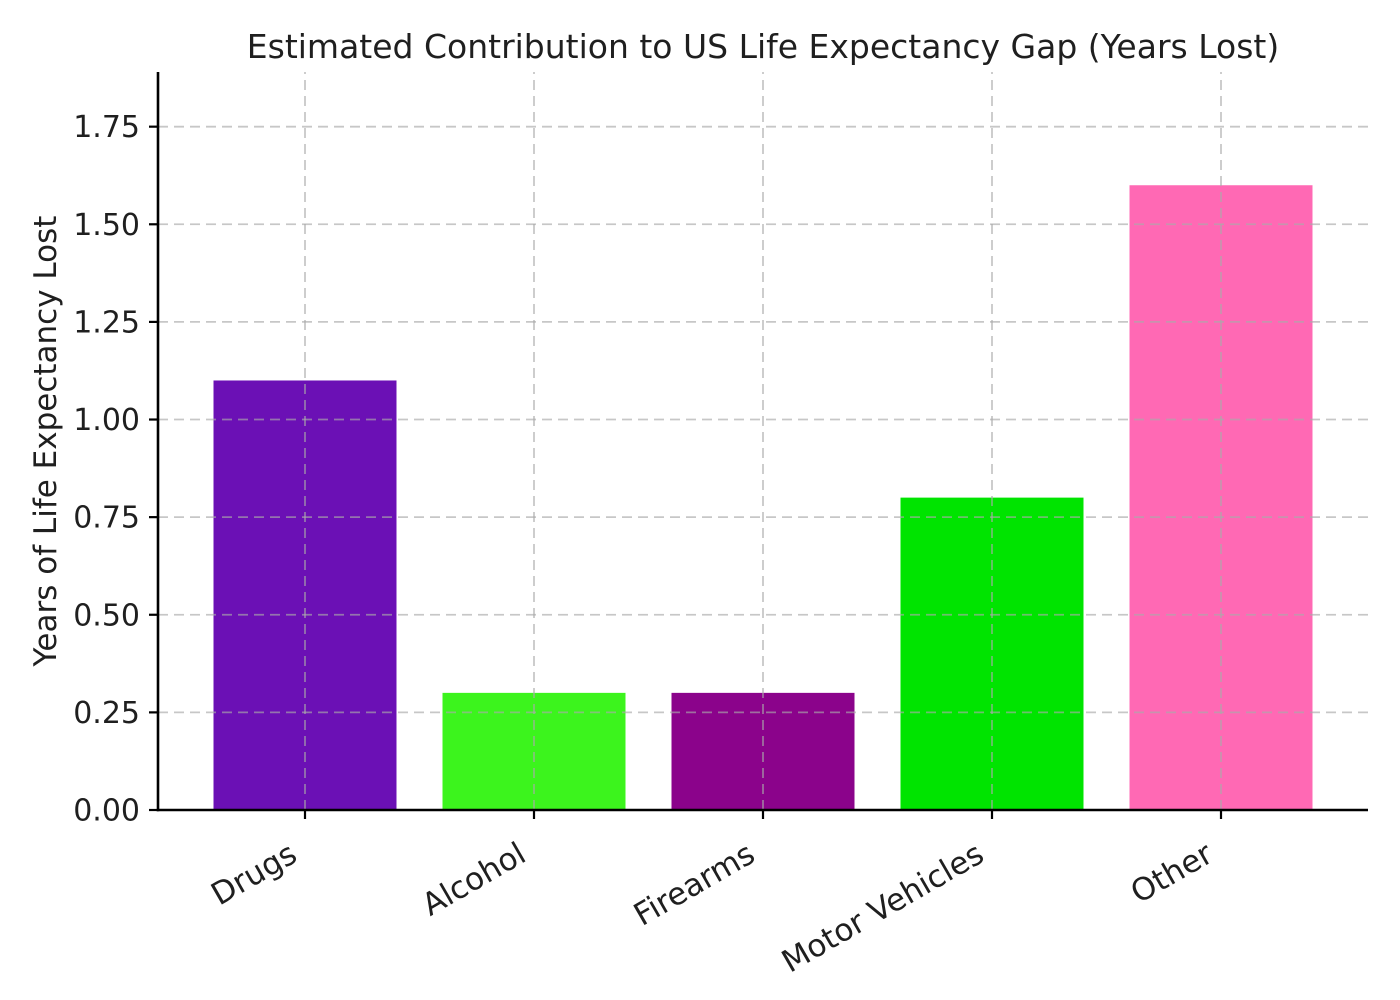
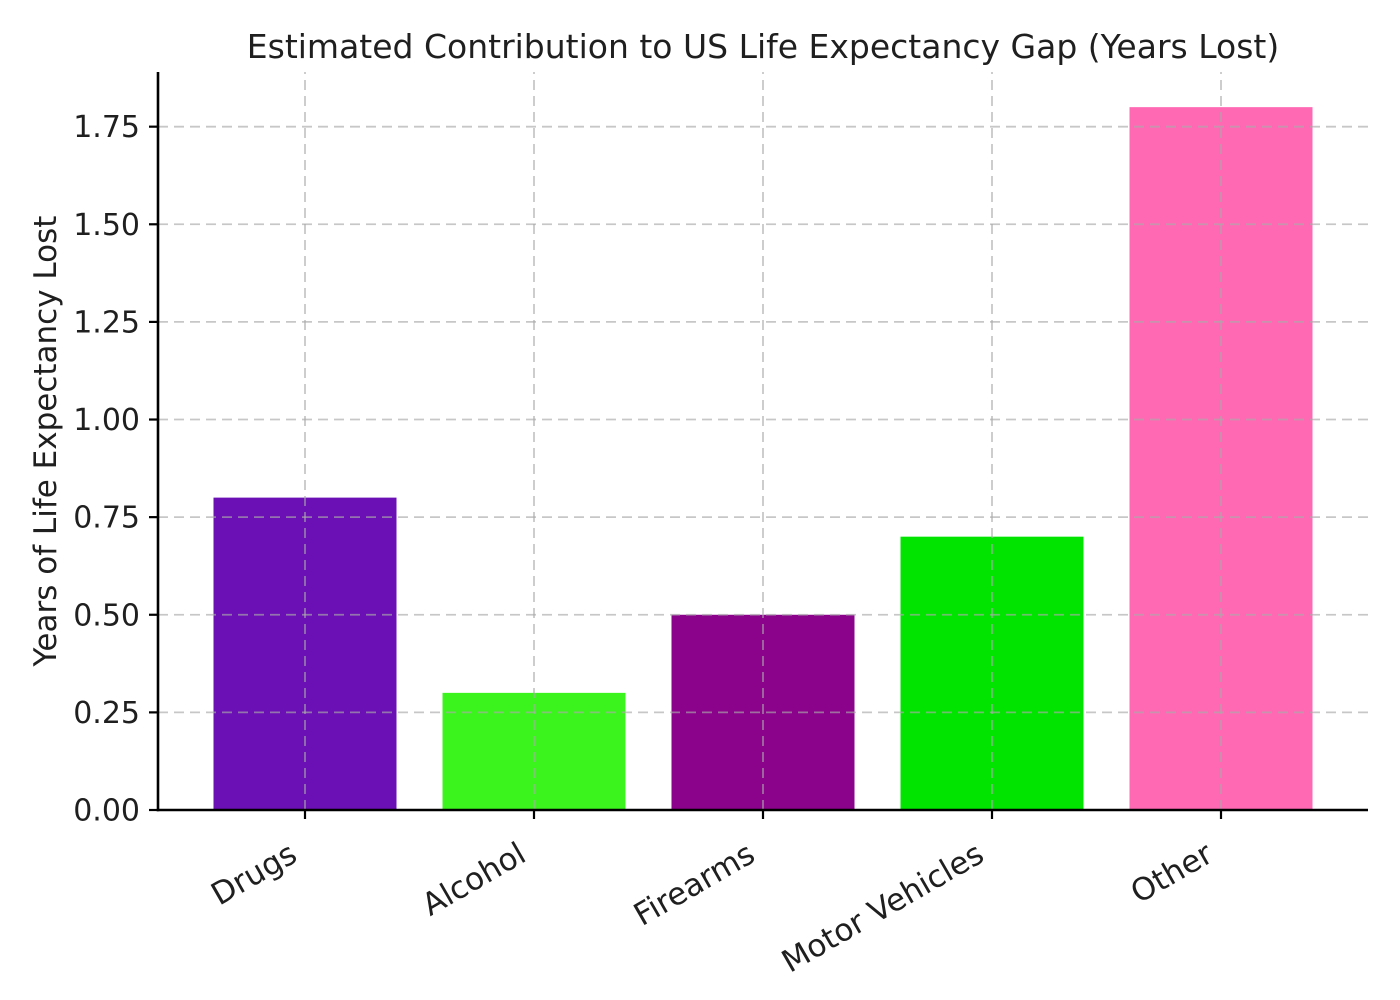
Drugs: 1.1 -> 0.8
Firearms: 0.3 -> 0.5
Motor Vehicles: 0.8 -> 0.7
Other: 1.6 -> 1.8
